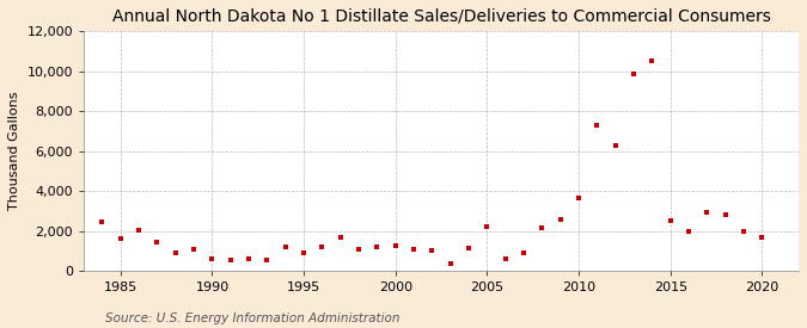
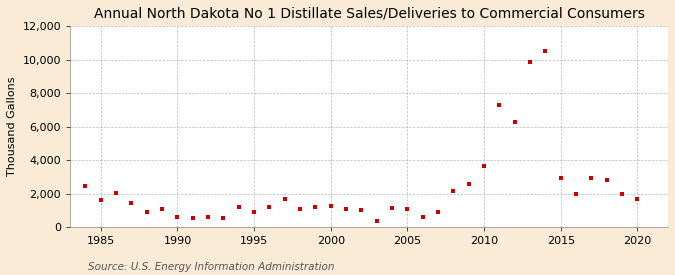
2005: 2,200 -> 1,100
2015: 2,500 -> 3,000
